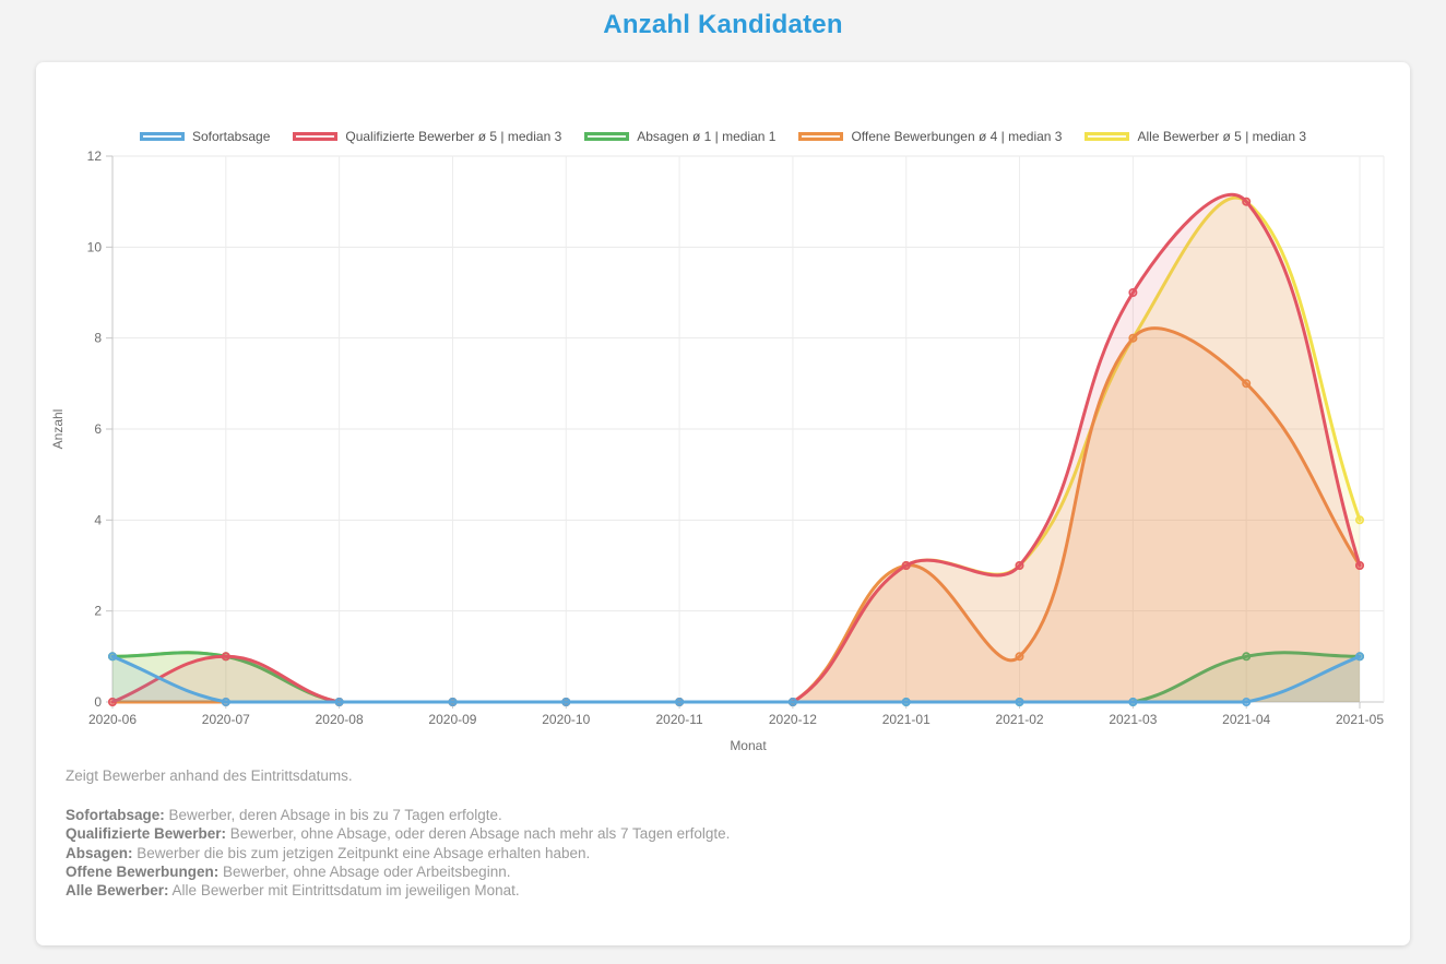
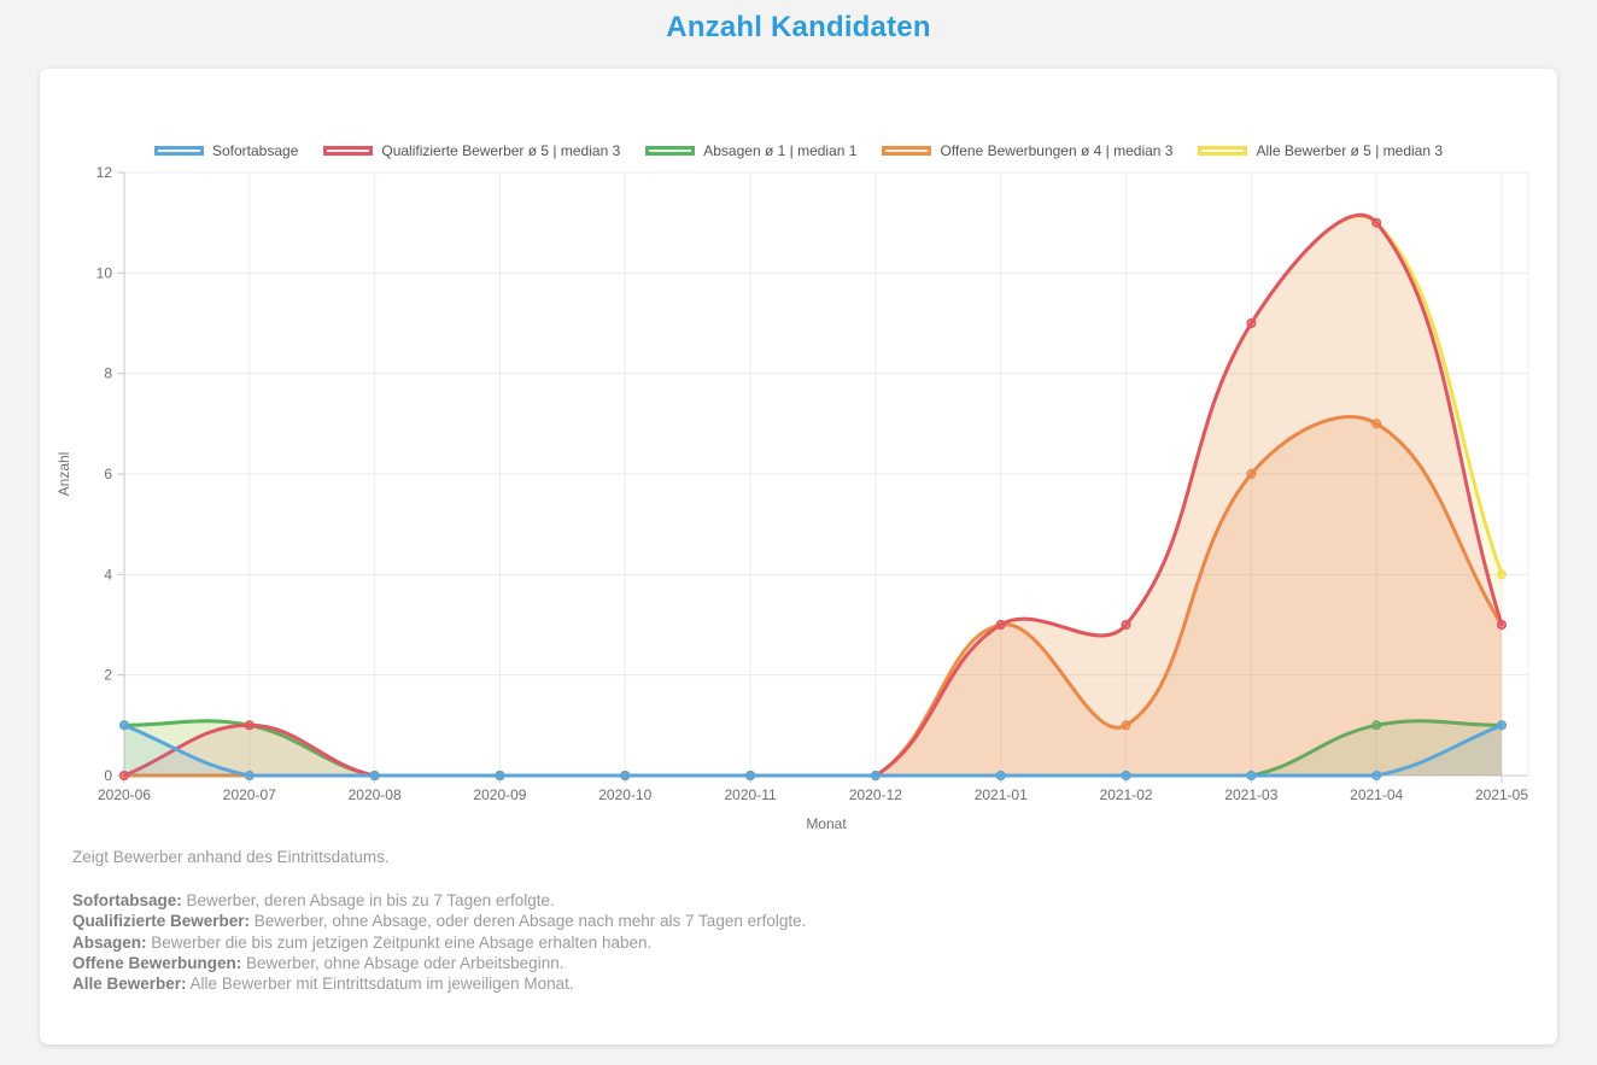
Offene Bewerbungen ø 4 | median 3/2021-03: 8 -> 6
Alle Bewerber ø 5 | median 3/2021-03: 8 -> 9
